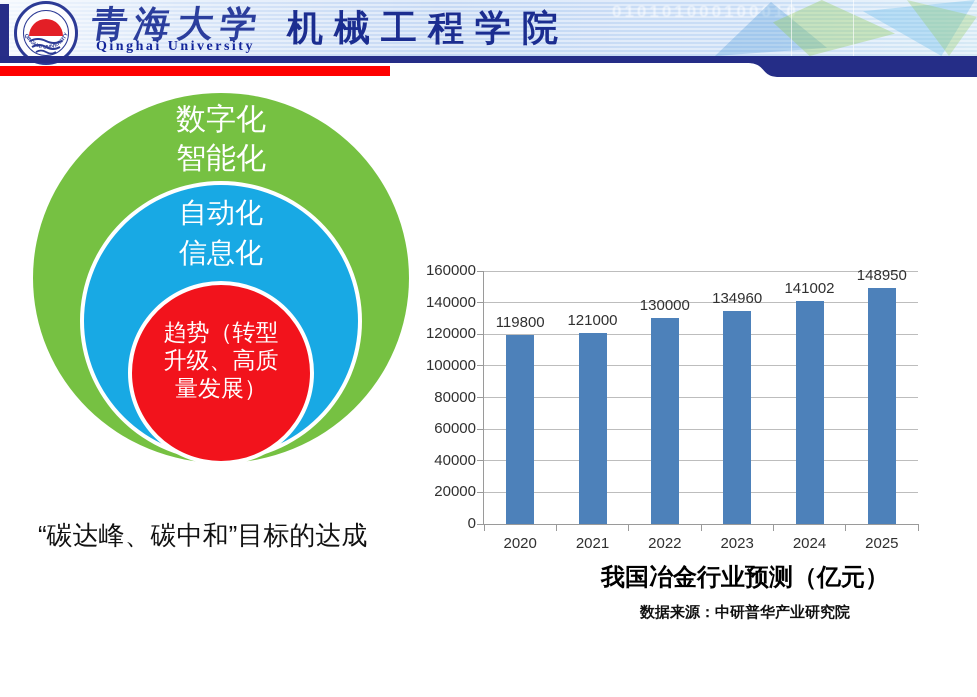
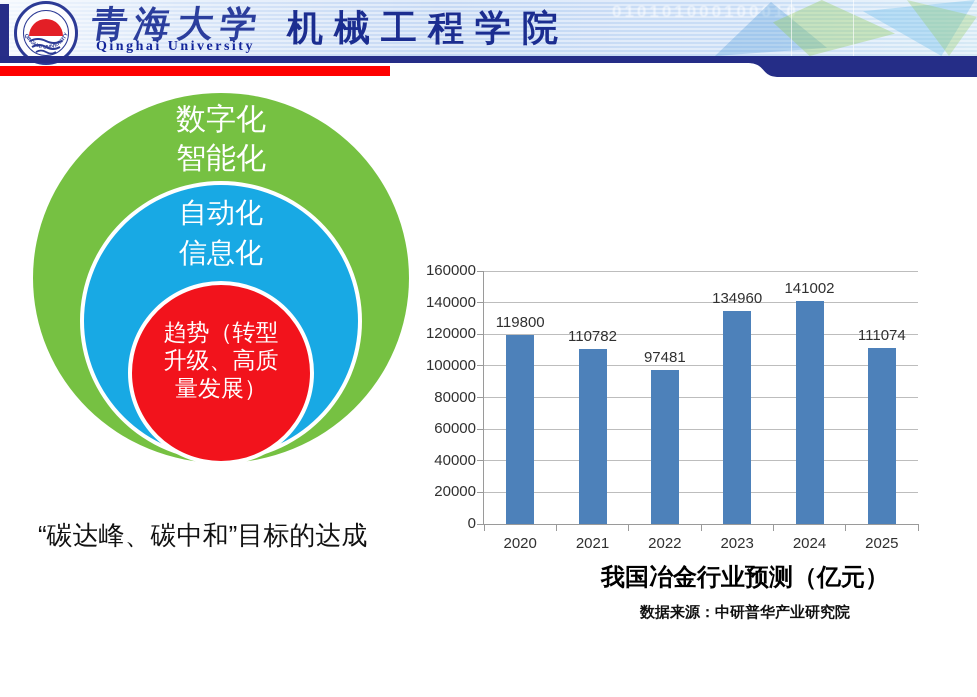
2021: 121000 -> 110782
2022: 130000 -> 97481
2025: 148950 -> 111074
